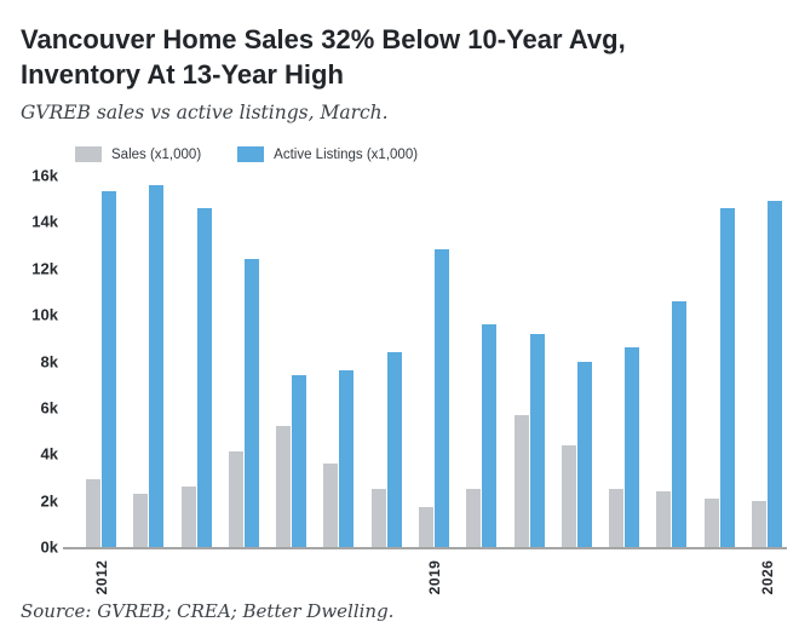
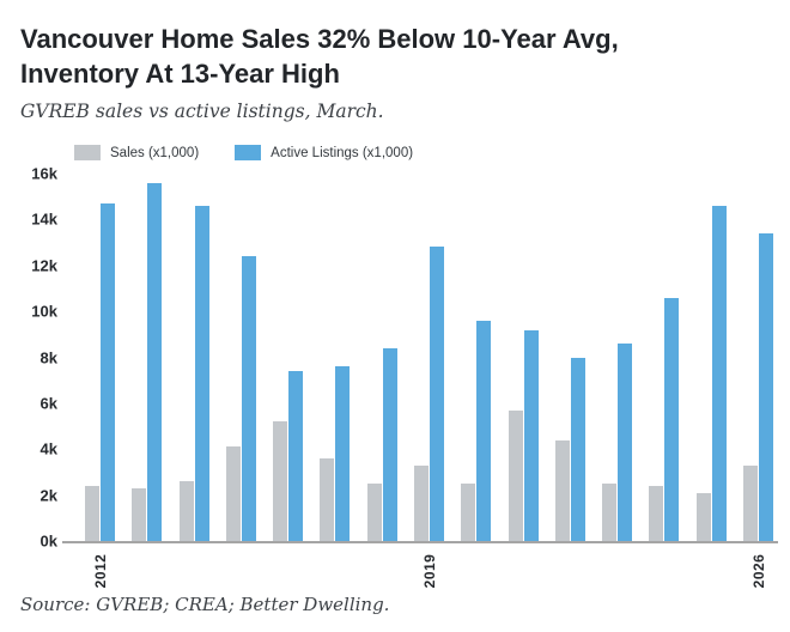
Sales (x1,000)/2012: 2.9k -> 2.4k
Active Listings (x1,000)/2012: 15.3k -> 14.7k
Sales (x1,000)/2019: 1.7k -> 3.3k
Sales (x1,000)/2026: 2.0k -> 3.3k
Active Listings (x1,000)/2026: 14.9k -> 13.4k
